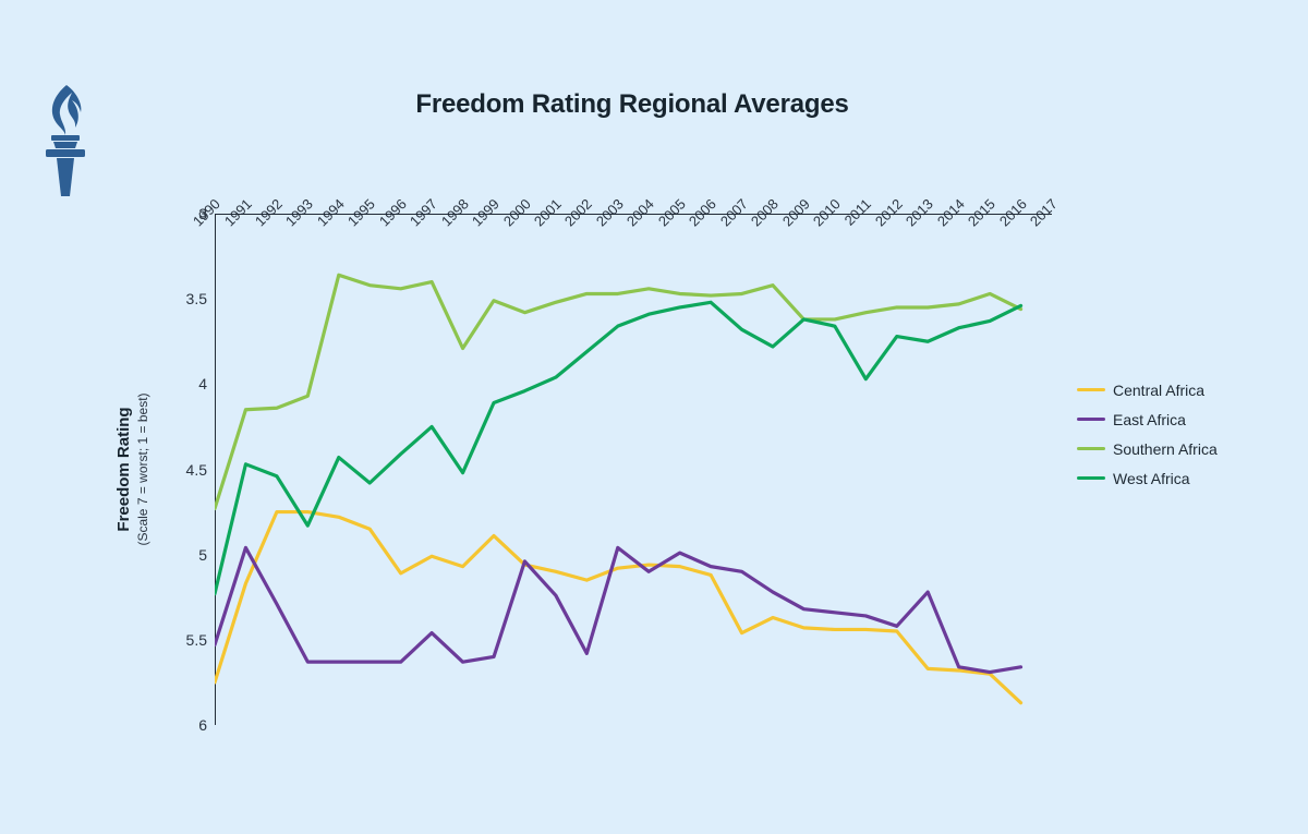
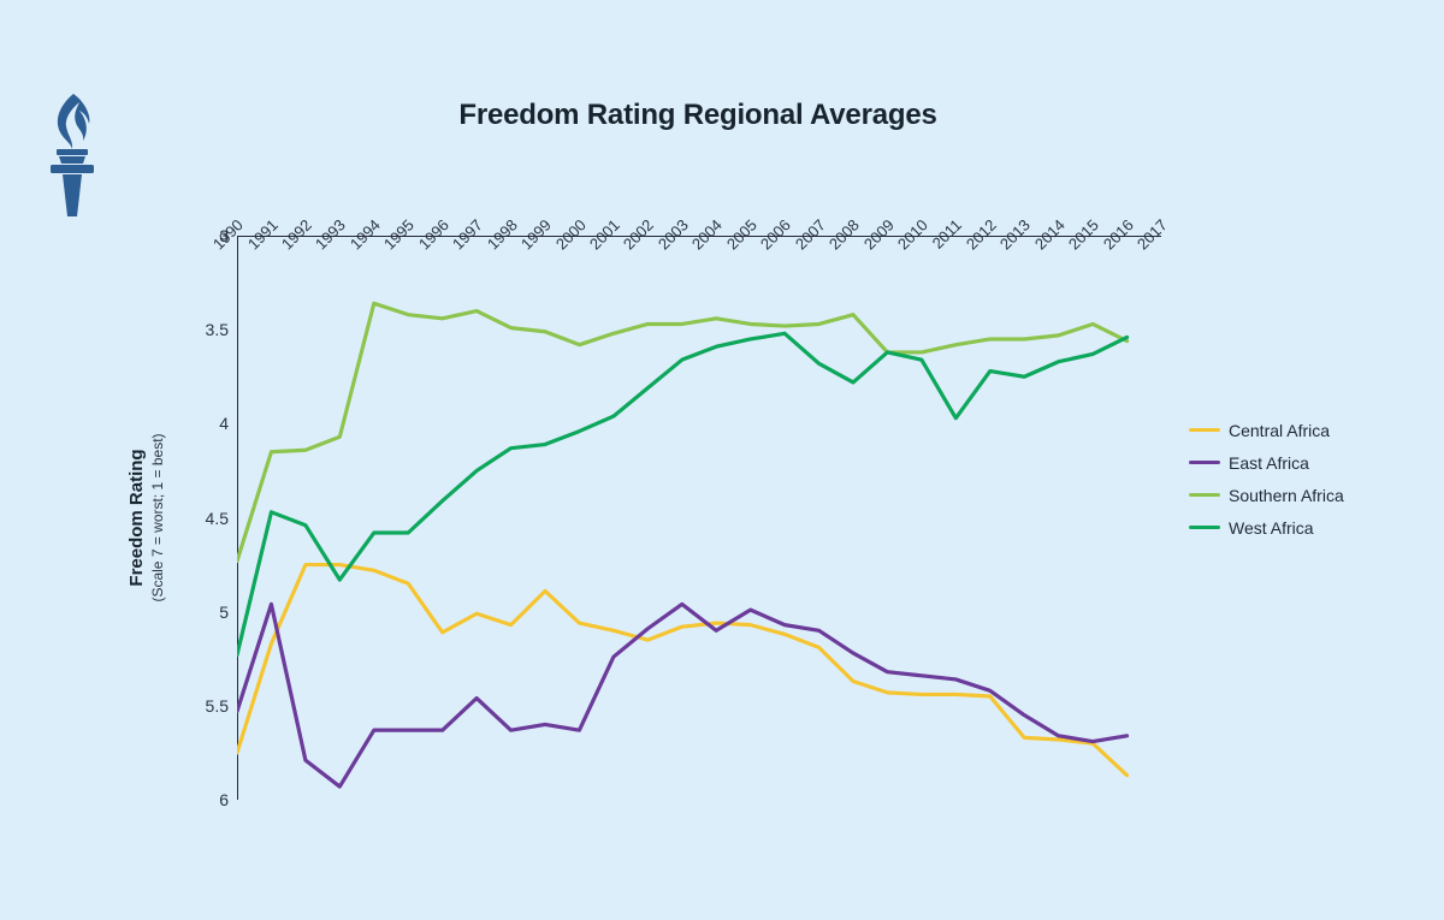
East Africa/1992: 5.29 -> 5.79
East Africa/1993: 5.63 -> 5.93
West Africa/1994: 4.43 -> 4.58
Southern Africa/1998: 3.79 -> 3.49
West Africa/1998: 4.52 -> 4.13
East Africa/2000: 5.04 -> 5.63
East Africa/2002: 5.58 -> 5.09
Central Africa/2007: 5.46 -> 5.19
East Africa/2013: 5.22 -> 5.55
